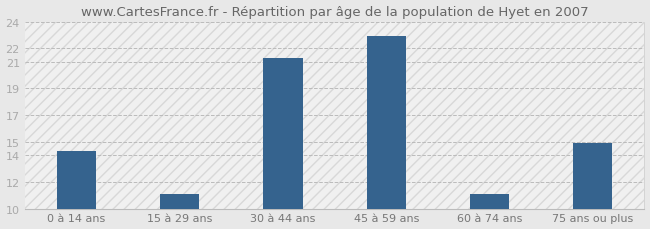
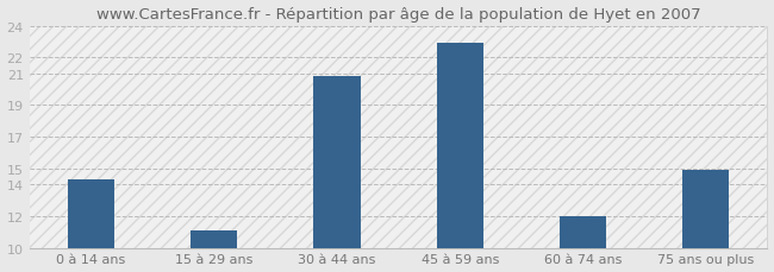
30 à 44 ans: 21.3 -> 20.8
60 à 74 ans: 11.1 -> 12.0
